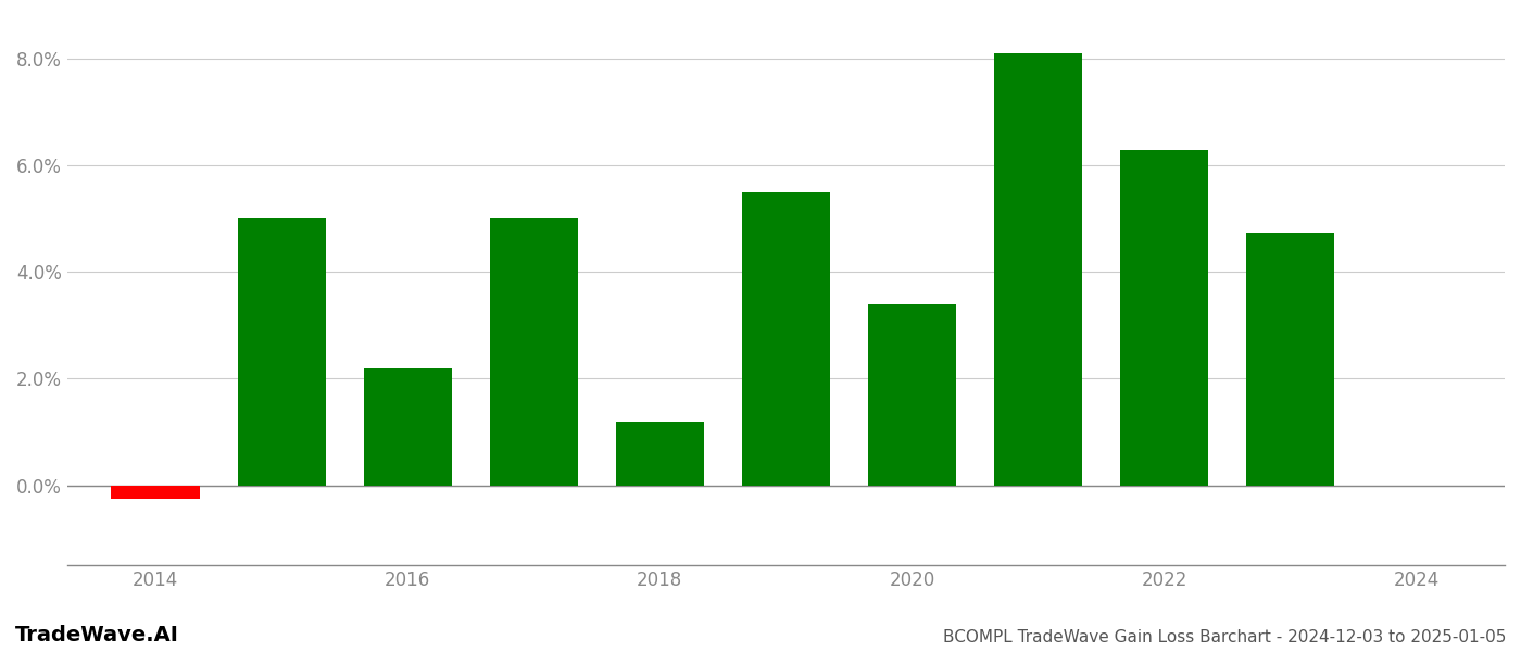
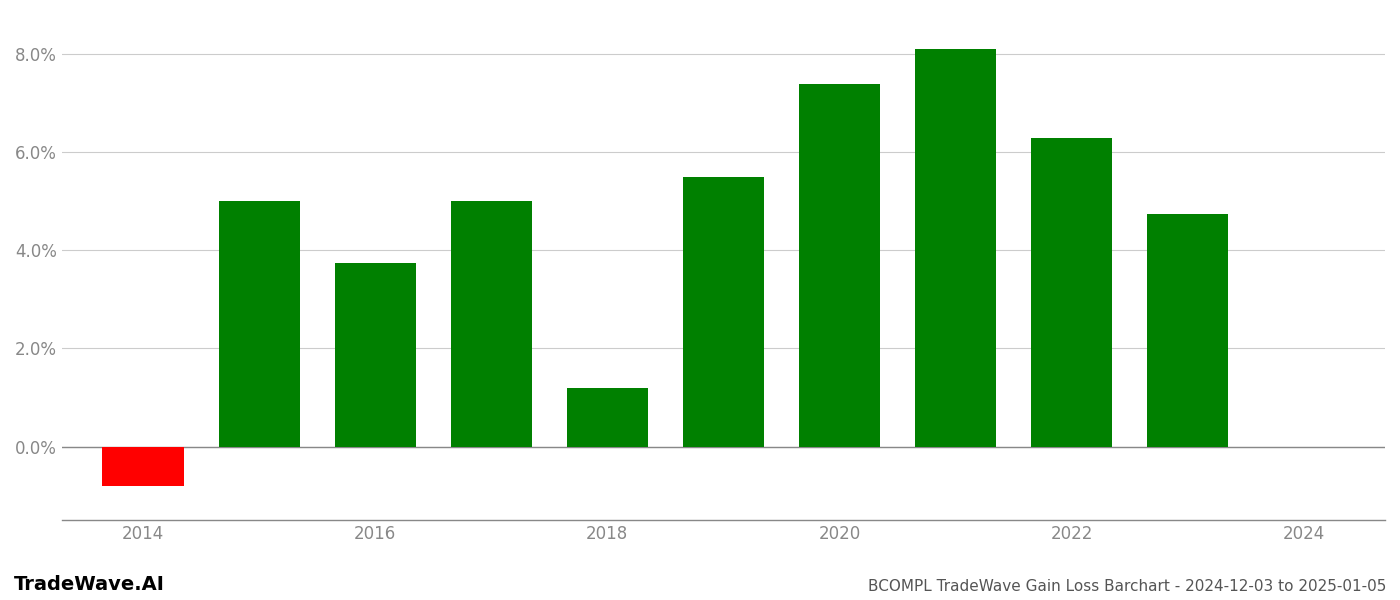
2014: -0.25% -> -0.80%
2016: 2.20% -> 3.75%
2020: 3.40% -> 7.40%
